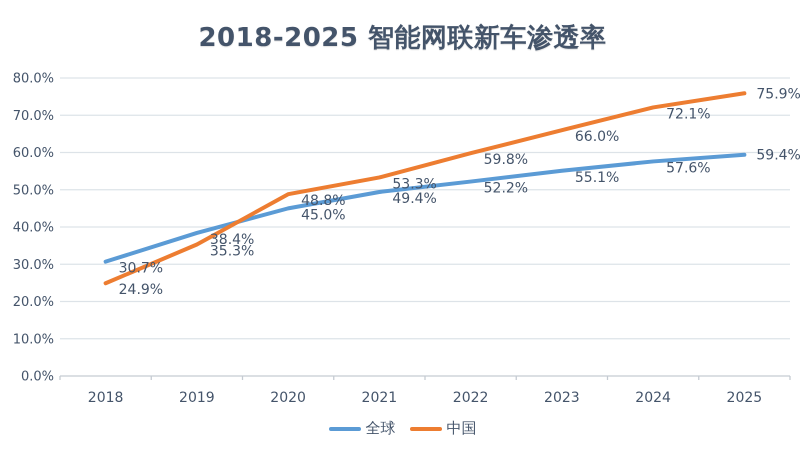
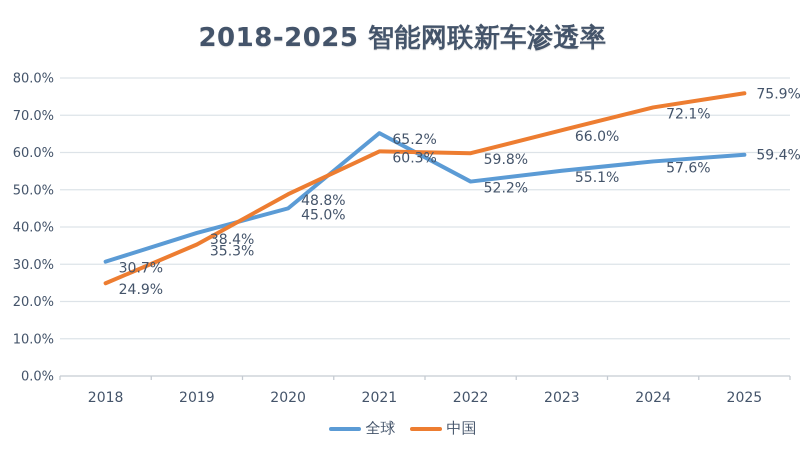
全球/2021: 49.4% -> 65.2%
中国/2021: 53.3% -> 60.3%
